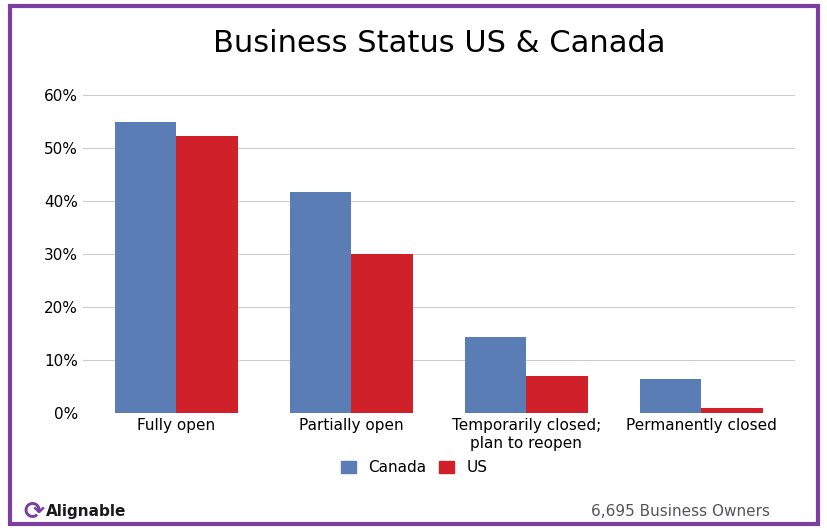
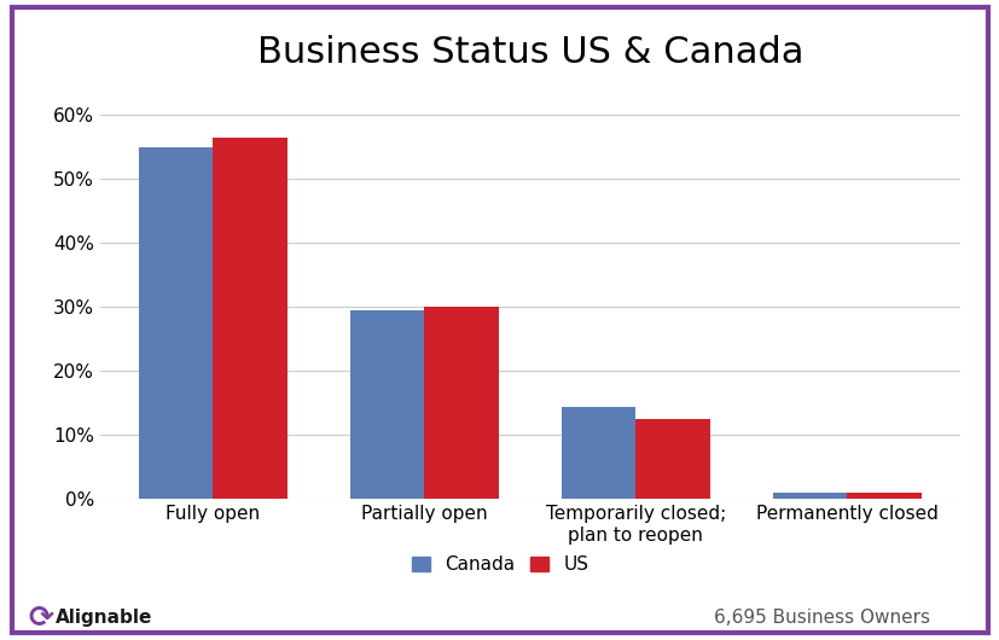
US/Fully open: 52.4% -> 56.5%
Canada/Partially open: 41.8% -> 29.5%
US/Temporarily closed; plan to reopen: 7.0% -> 12.5%
Canada/Permanently closed: 6.4% -> 1.0%
